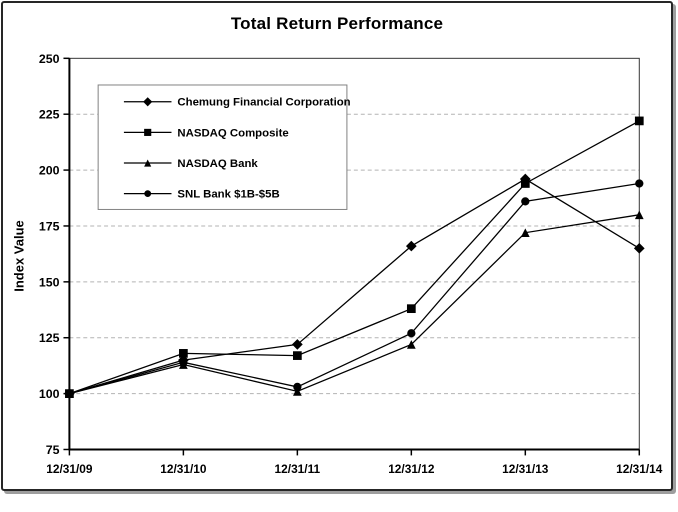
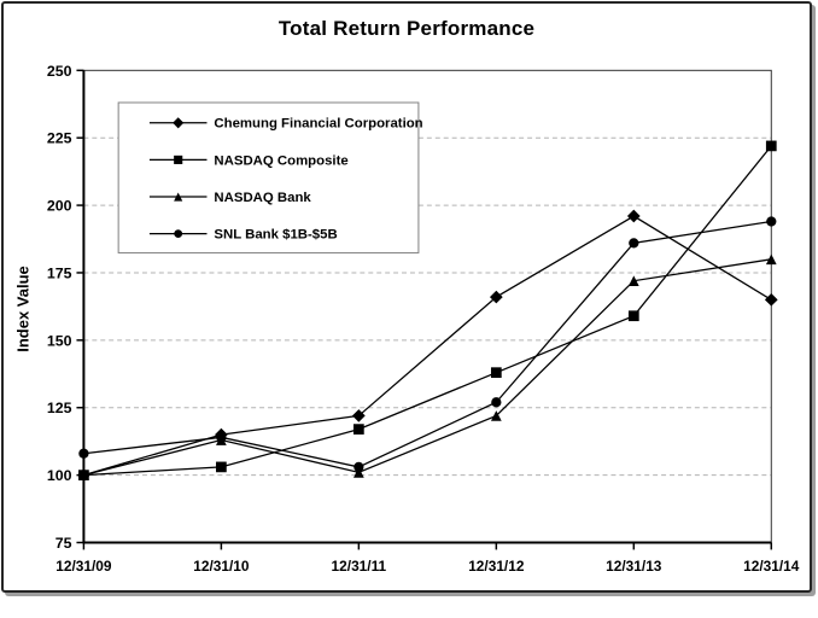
SNL Bank $1B-$5B/12/31/09: 100 -> 108
NASDAQ Composite/12/31/10: 118 -> 103
NASDAQ Composite/12/31/13: 194 -> 159
